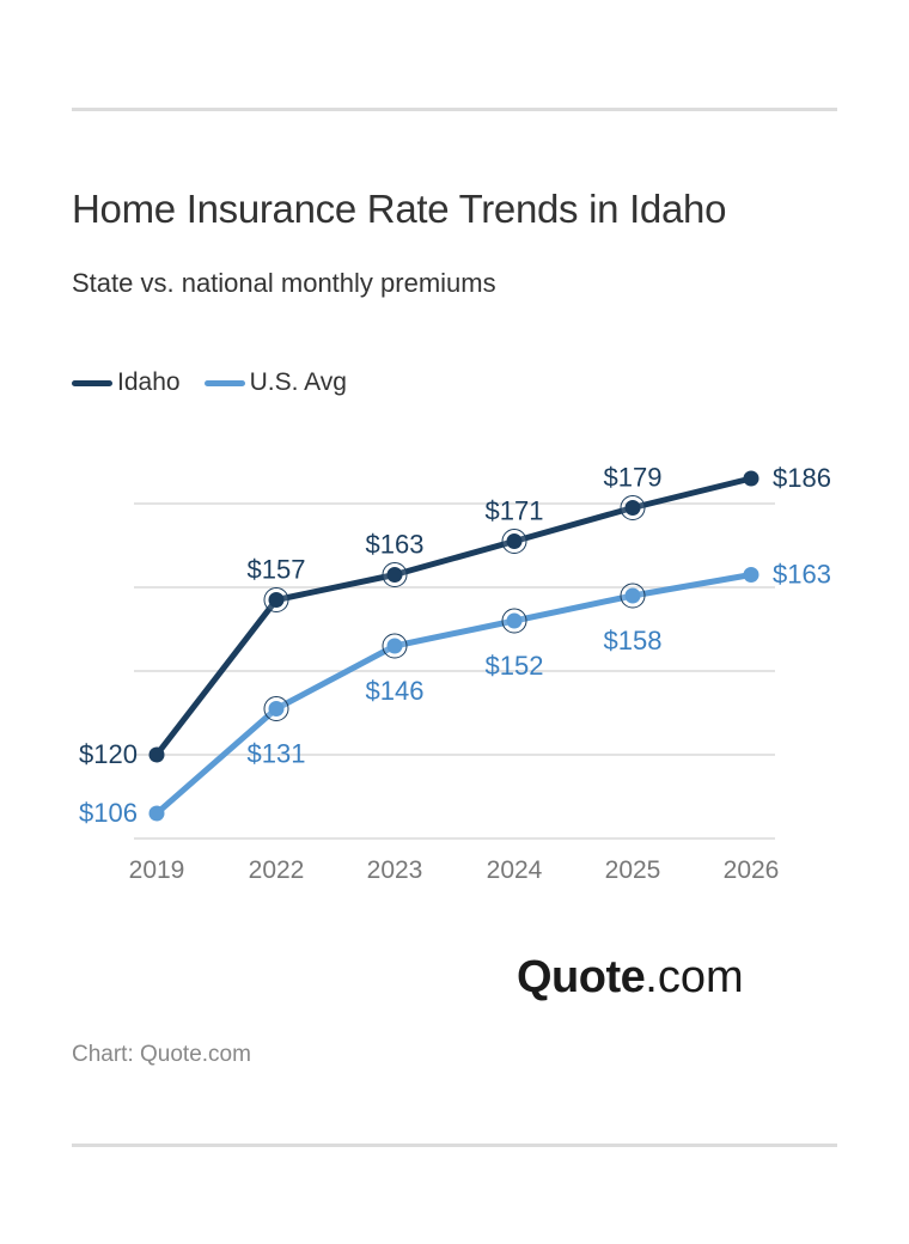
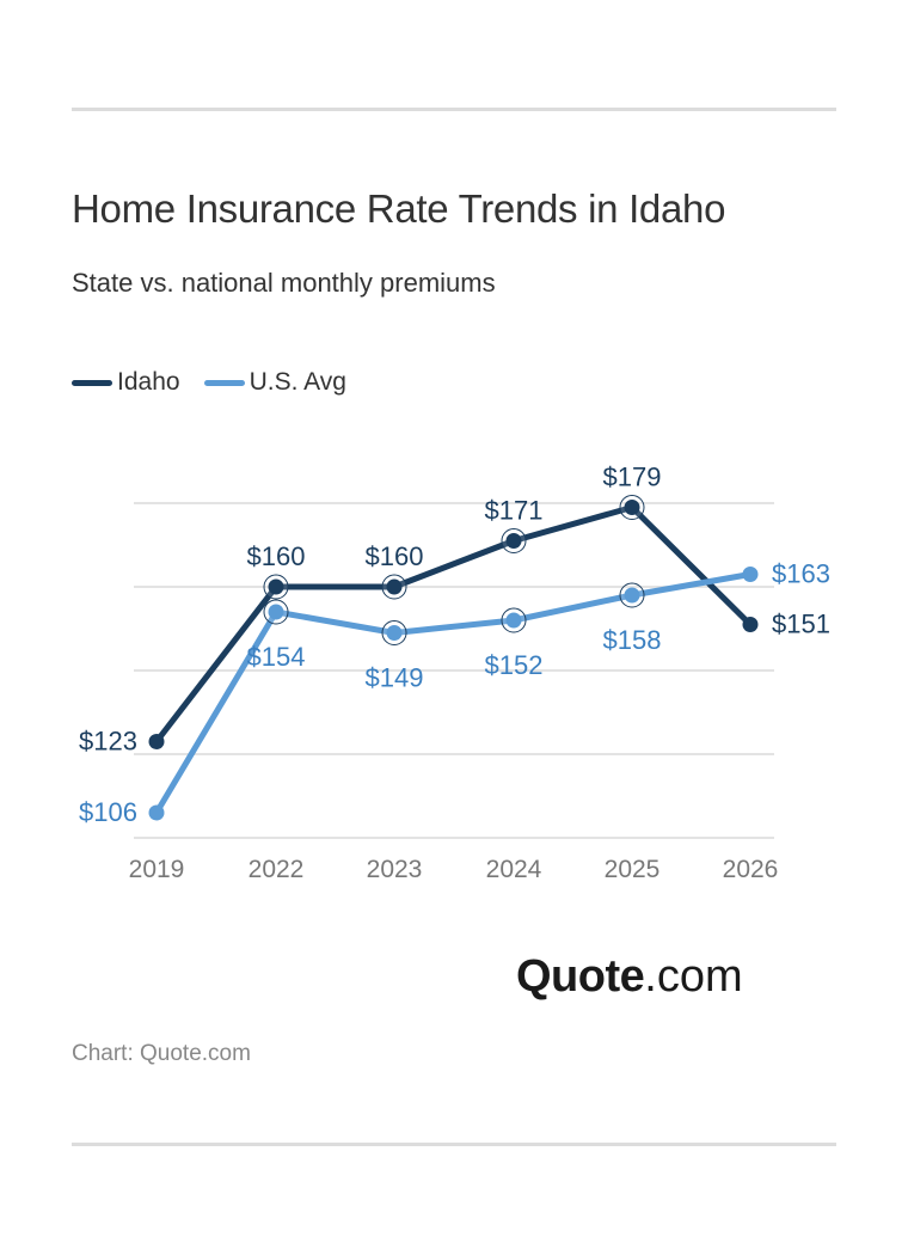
Idaho/2019: $120 -> $123
Idaho/2022: $157 -> $160
U.S. Avg/2022: $131 -> $154
Idaho/2023: $163 -> $160
U.S. Avg/2023: $146 -> $149
Idaho/2026: $186 -> $151
